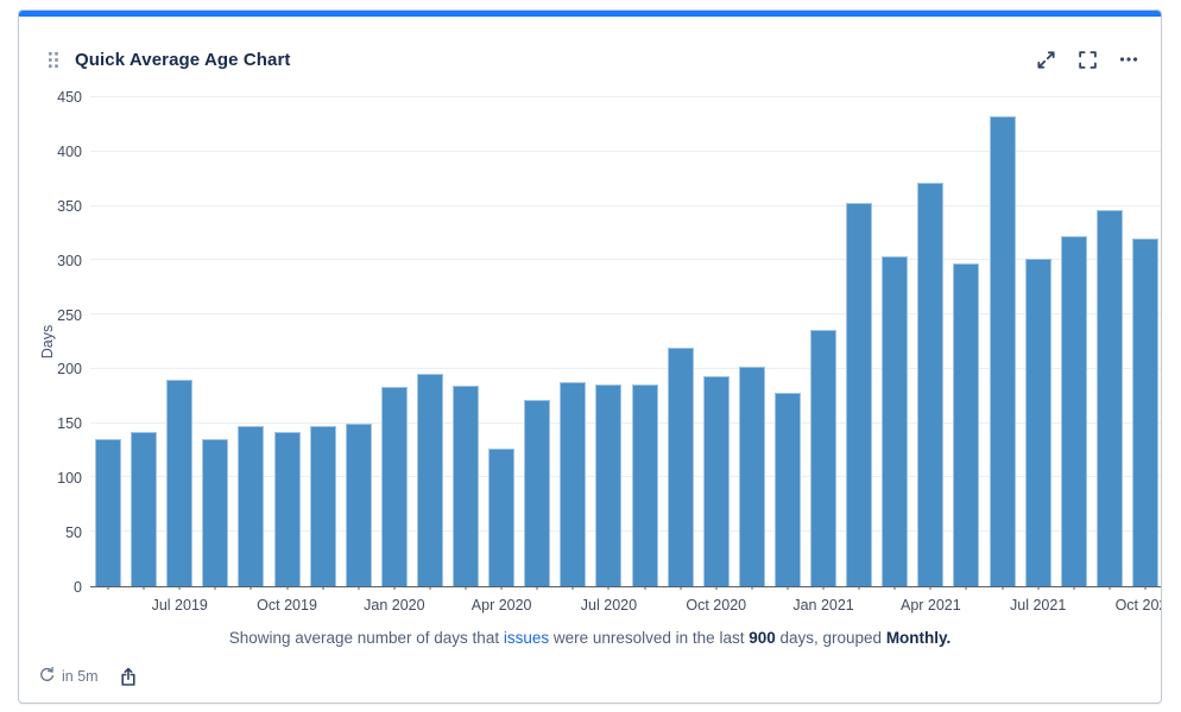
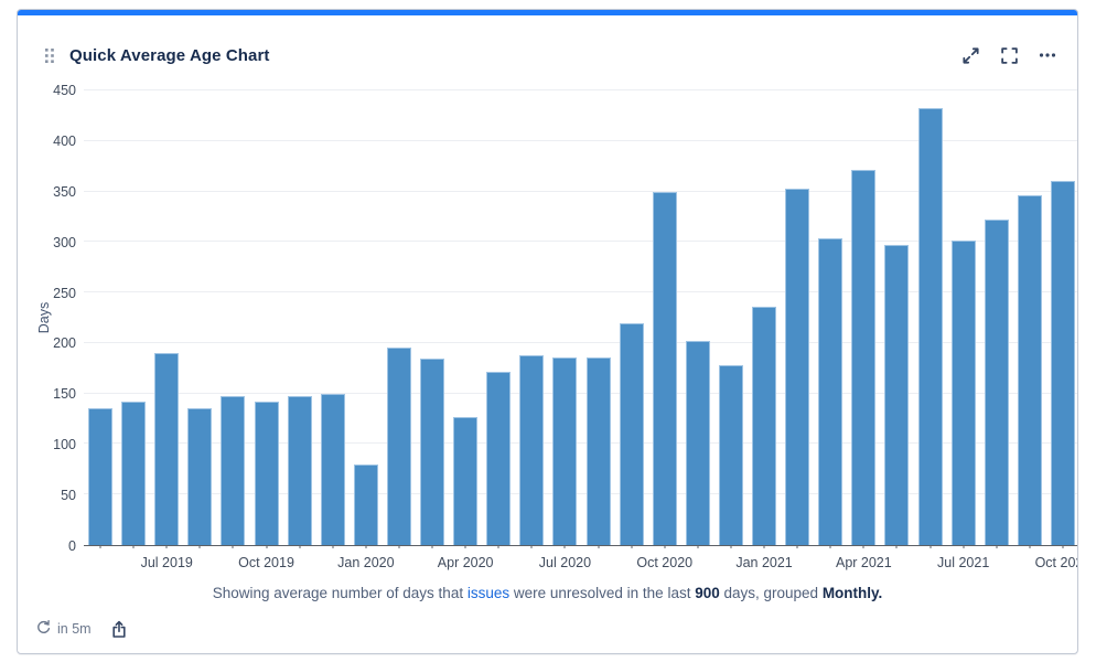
Jan 2020: 180 -> 80
Oct 2020: 190 -> 350
Oct 2021: 320 -> 360
